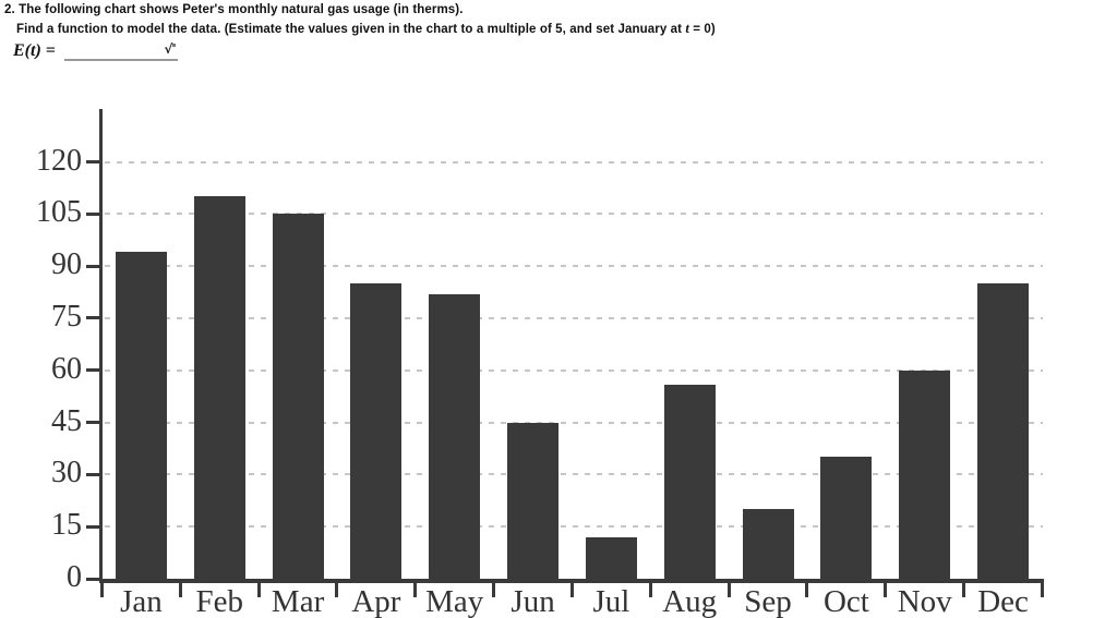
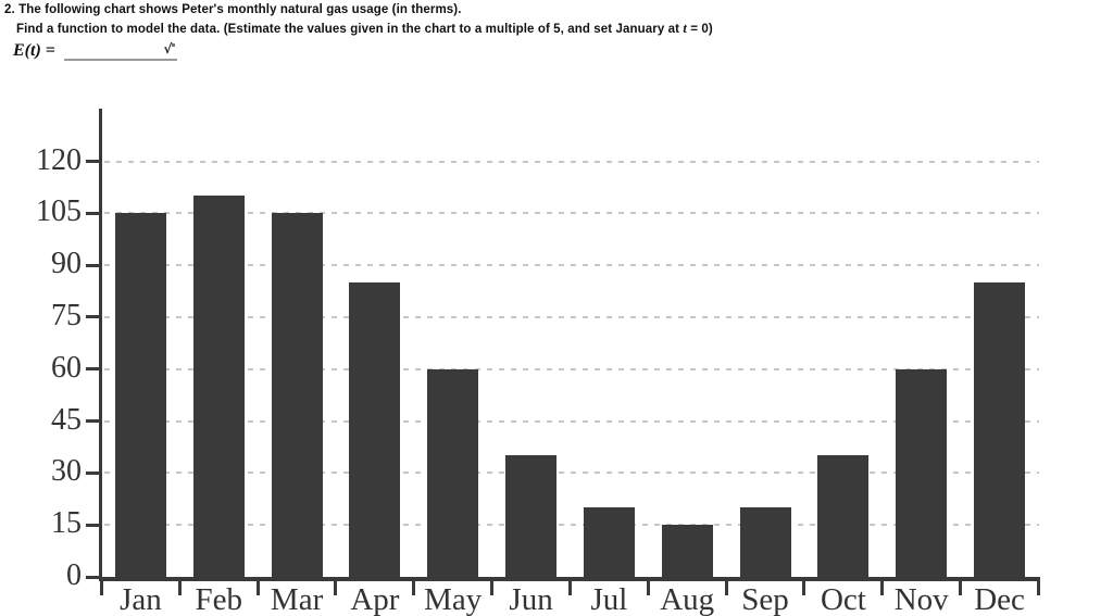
Jan: 94 -> 105
May: 82 -> 60
Jun: 45 -> 35
Jul: 12 -> 20
Aug: 56 -> 15
